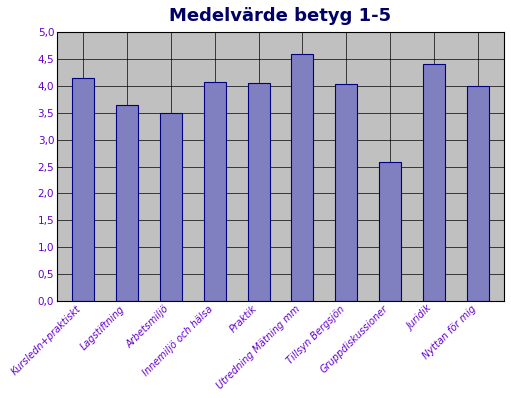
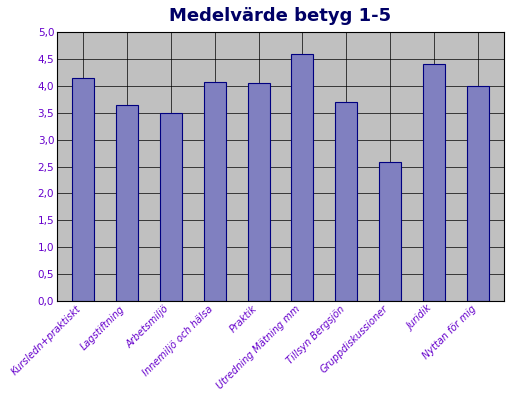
Tillsyn Bergsjön: 4,04 -> 3,70
